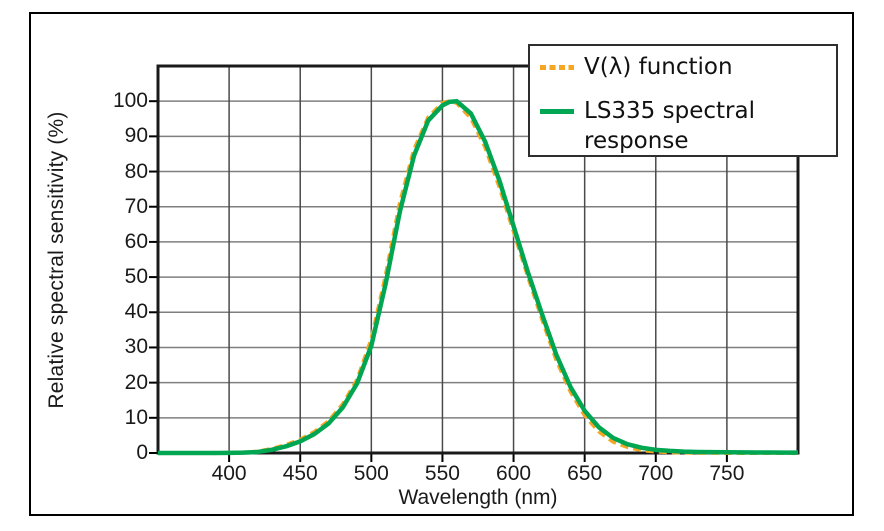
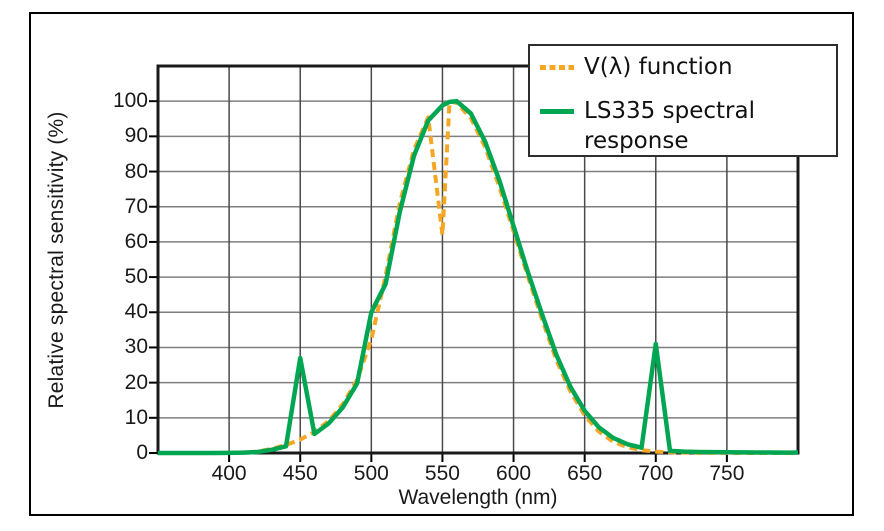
LS335 spectral response/450: 3 -> 27
LS335 spectral response/500: 30 -> 40
V(λ) function/550: 100 -> 62
LS335 spectral response/700: 1 -> 31
